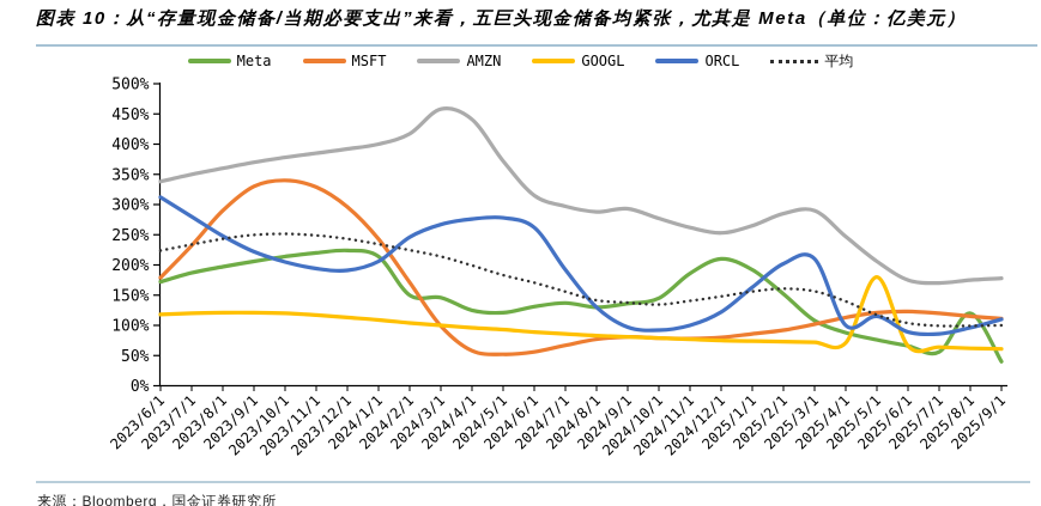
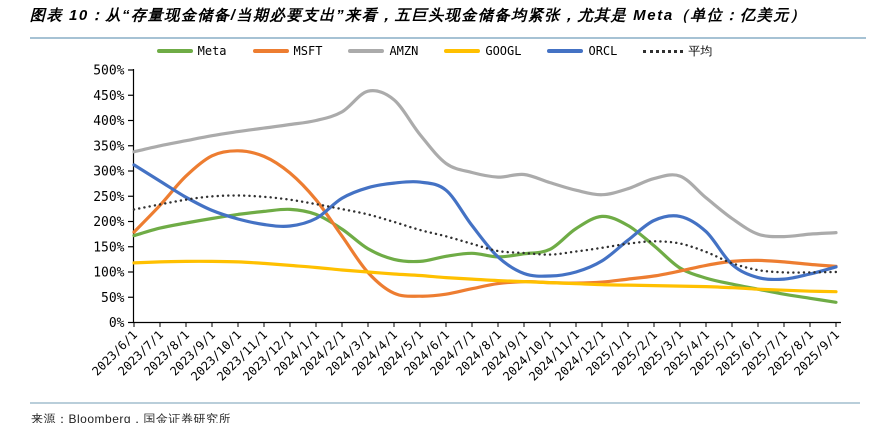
Meta/2024/2/1: 150% -> 180%
ORCL/2025/4/1: 100% -> 180%
GOOGL/2025/5/1: 180% -> 70%
Meta/2025/8/1: 120% -> 50%
